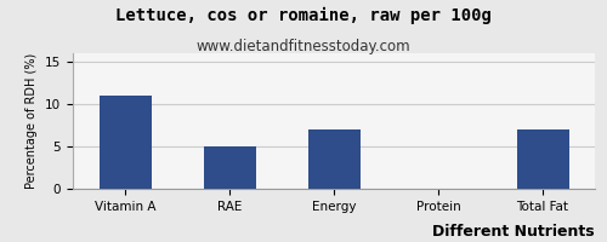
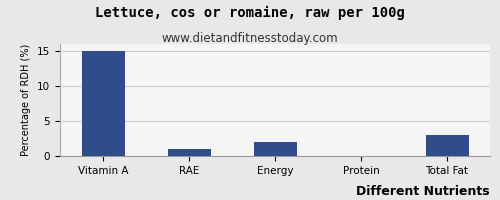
Vitamin A: 11 -> 15
RAE: 5 -> 1
Energy: 7 -> 2
Total Fat: 7 -> 3
